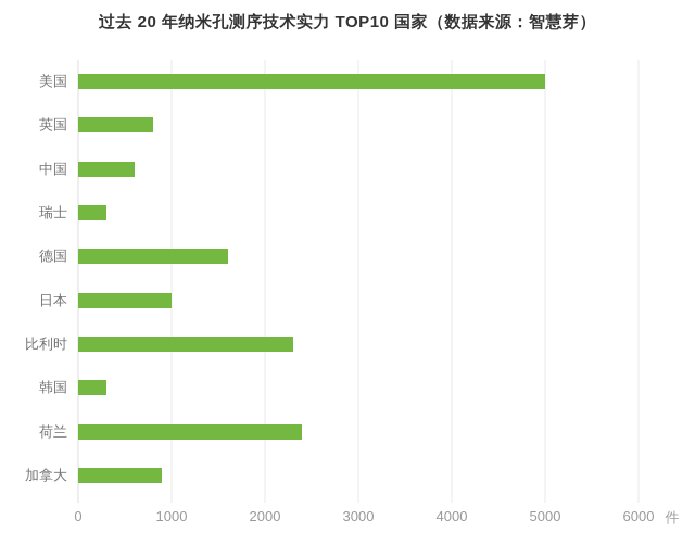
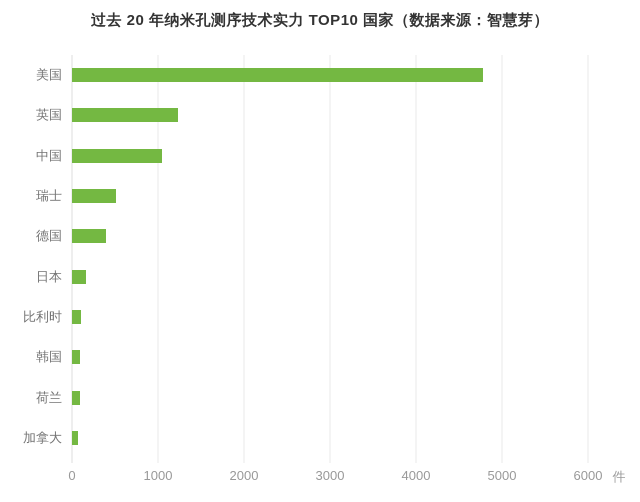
美国: 5000 -> 4800
英国: 800 -> 1200
中国: 600 -> 1000
瑞士: 300 -> 500
德国: 1600 -> 400
日本: 1000 -> 200
比利时: 2300 -> 100
韩国: 300 -> 100
荷兰: 2400 -> 100
加拿大: 900 -> 100
